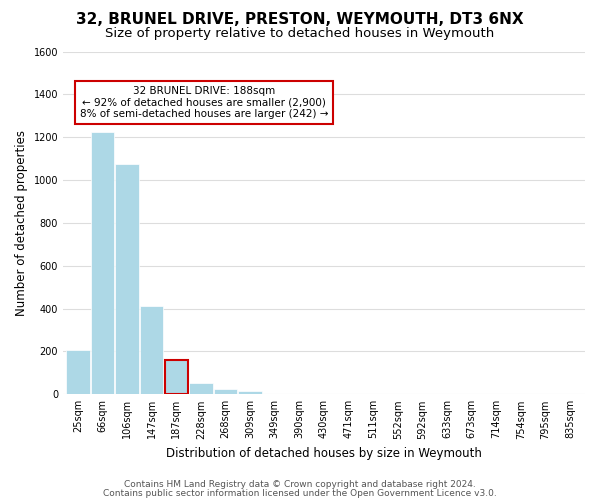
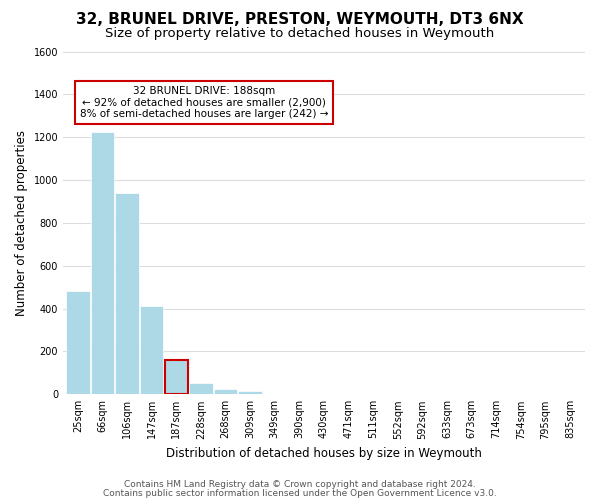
25sqm: 205 -> 480
106sqm: 1075 -> 940
